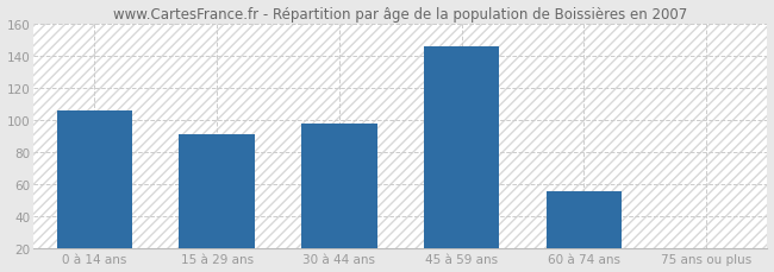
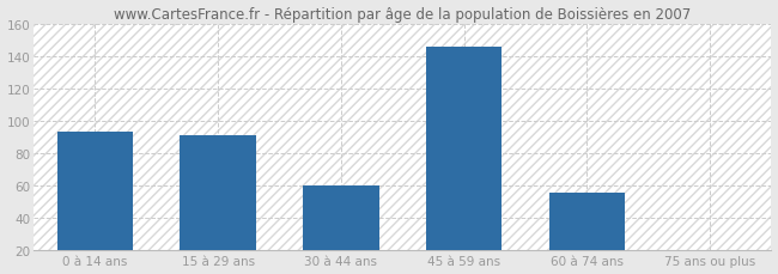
0 à 14 ans: 106 -> 93
30 à 44 ans: 98 -> 60
